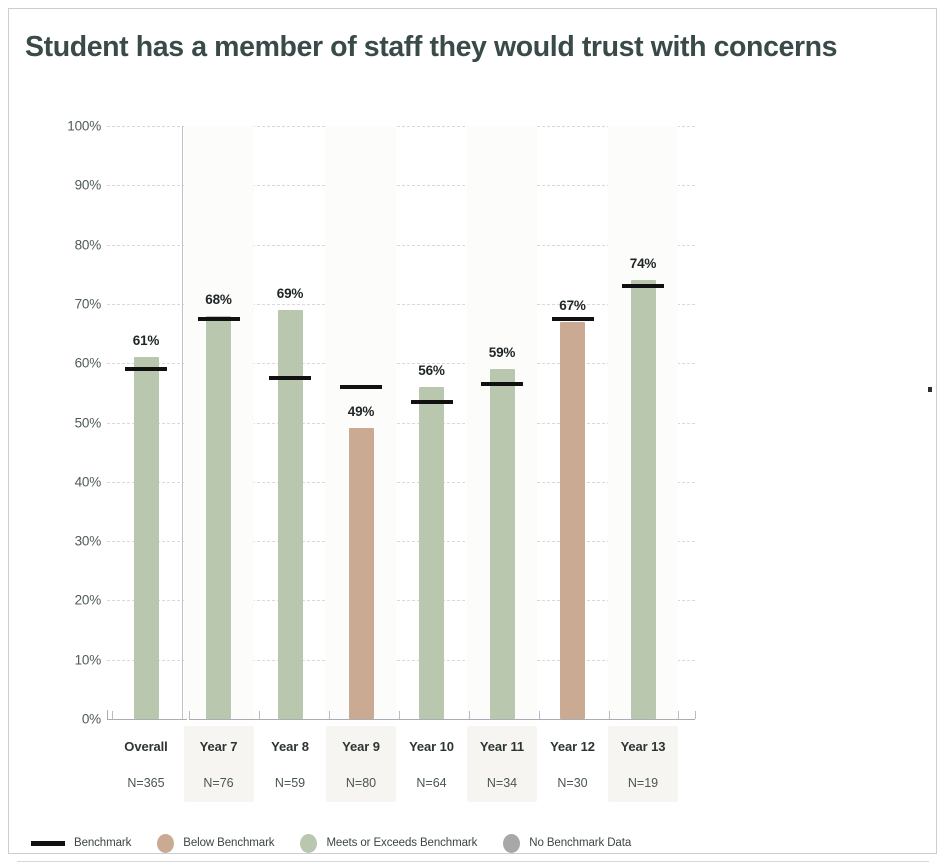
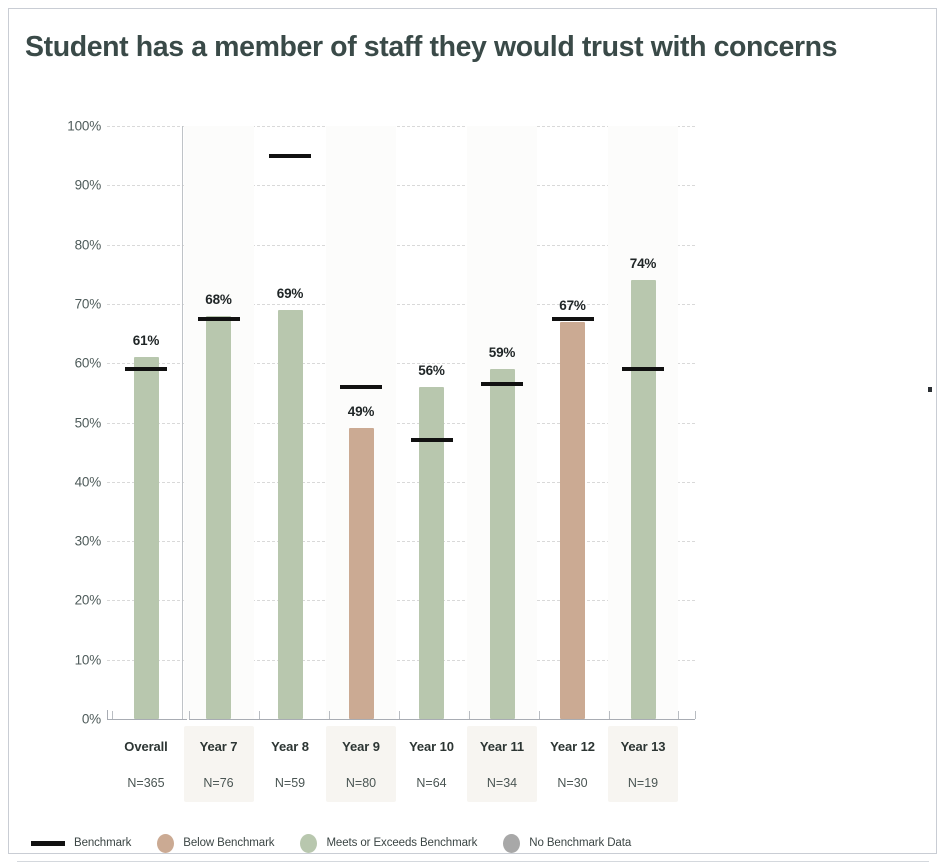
Benchmark/Year 8: 58% -> 95%
Benchmark/Year 10: 54% -> 47%
Benchmark/Year 13: 73% -> 59%
